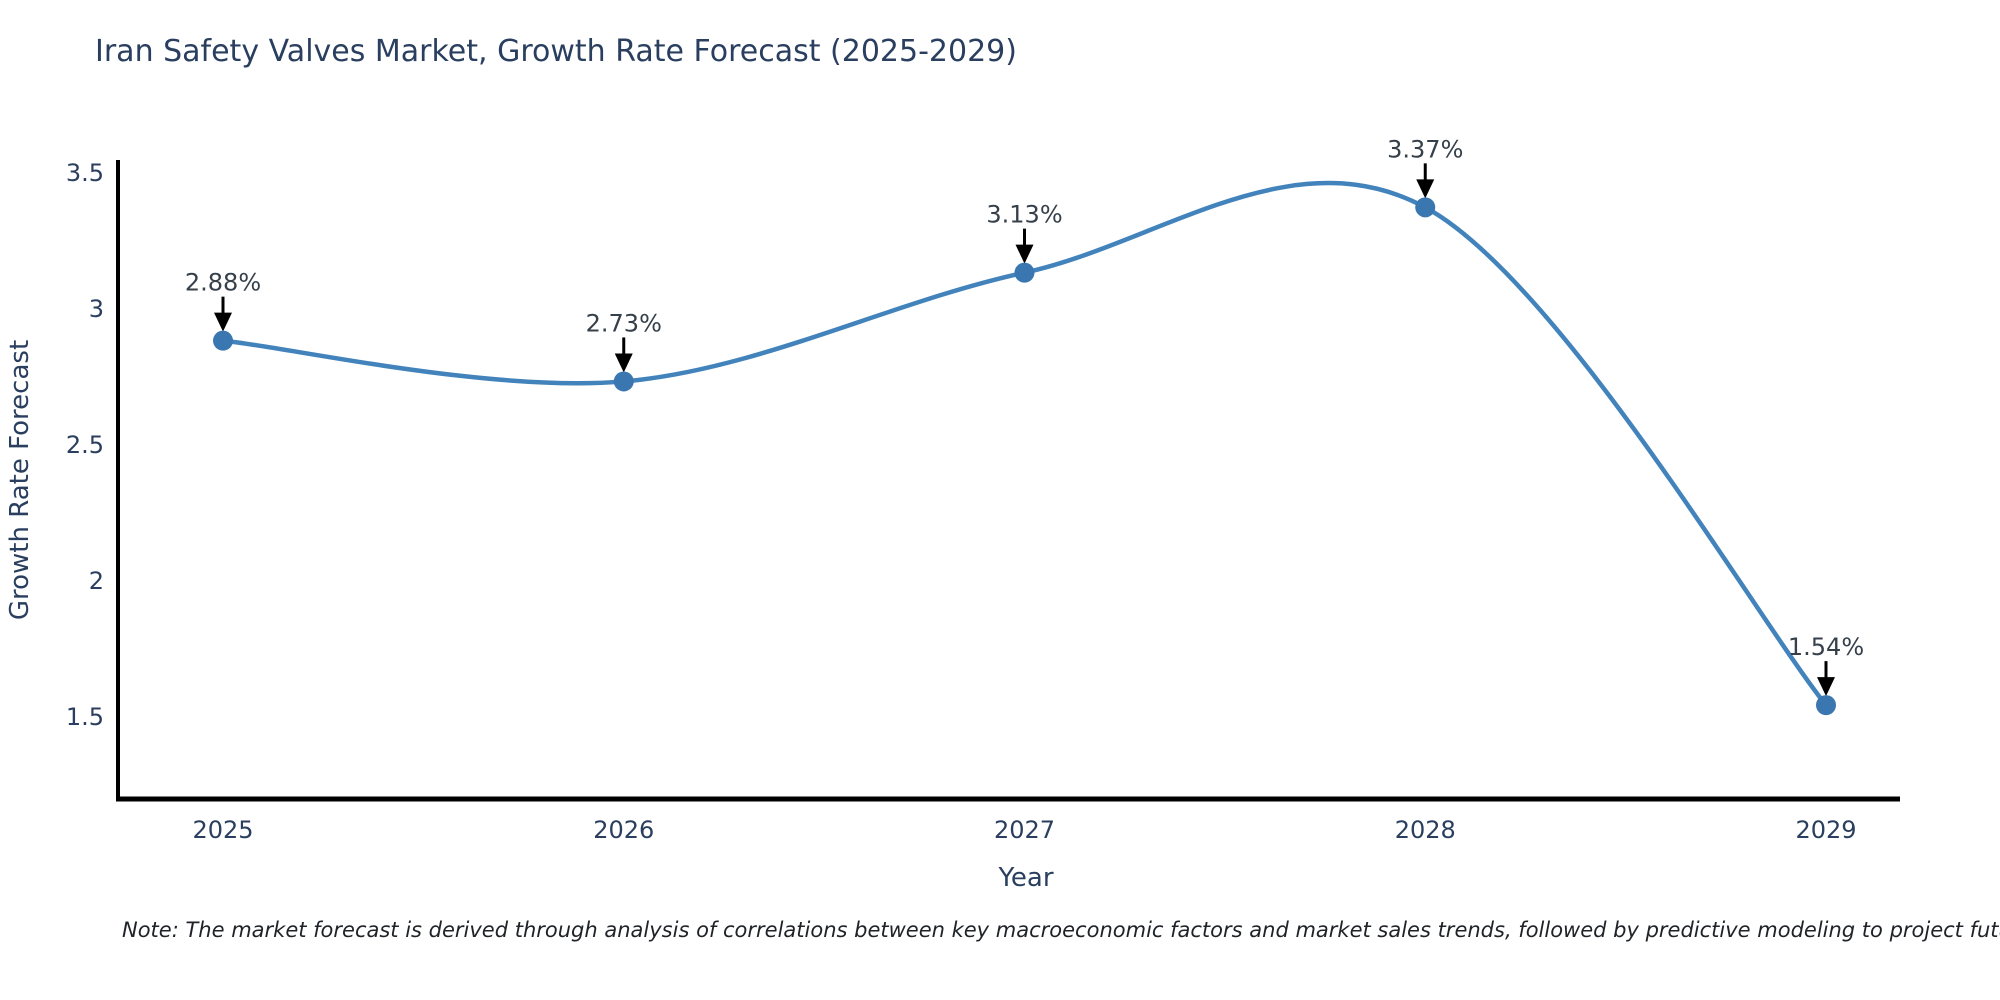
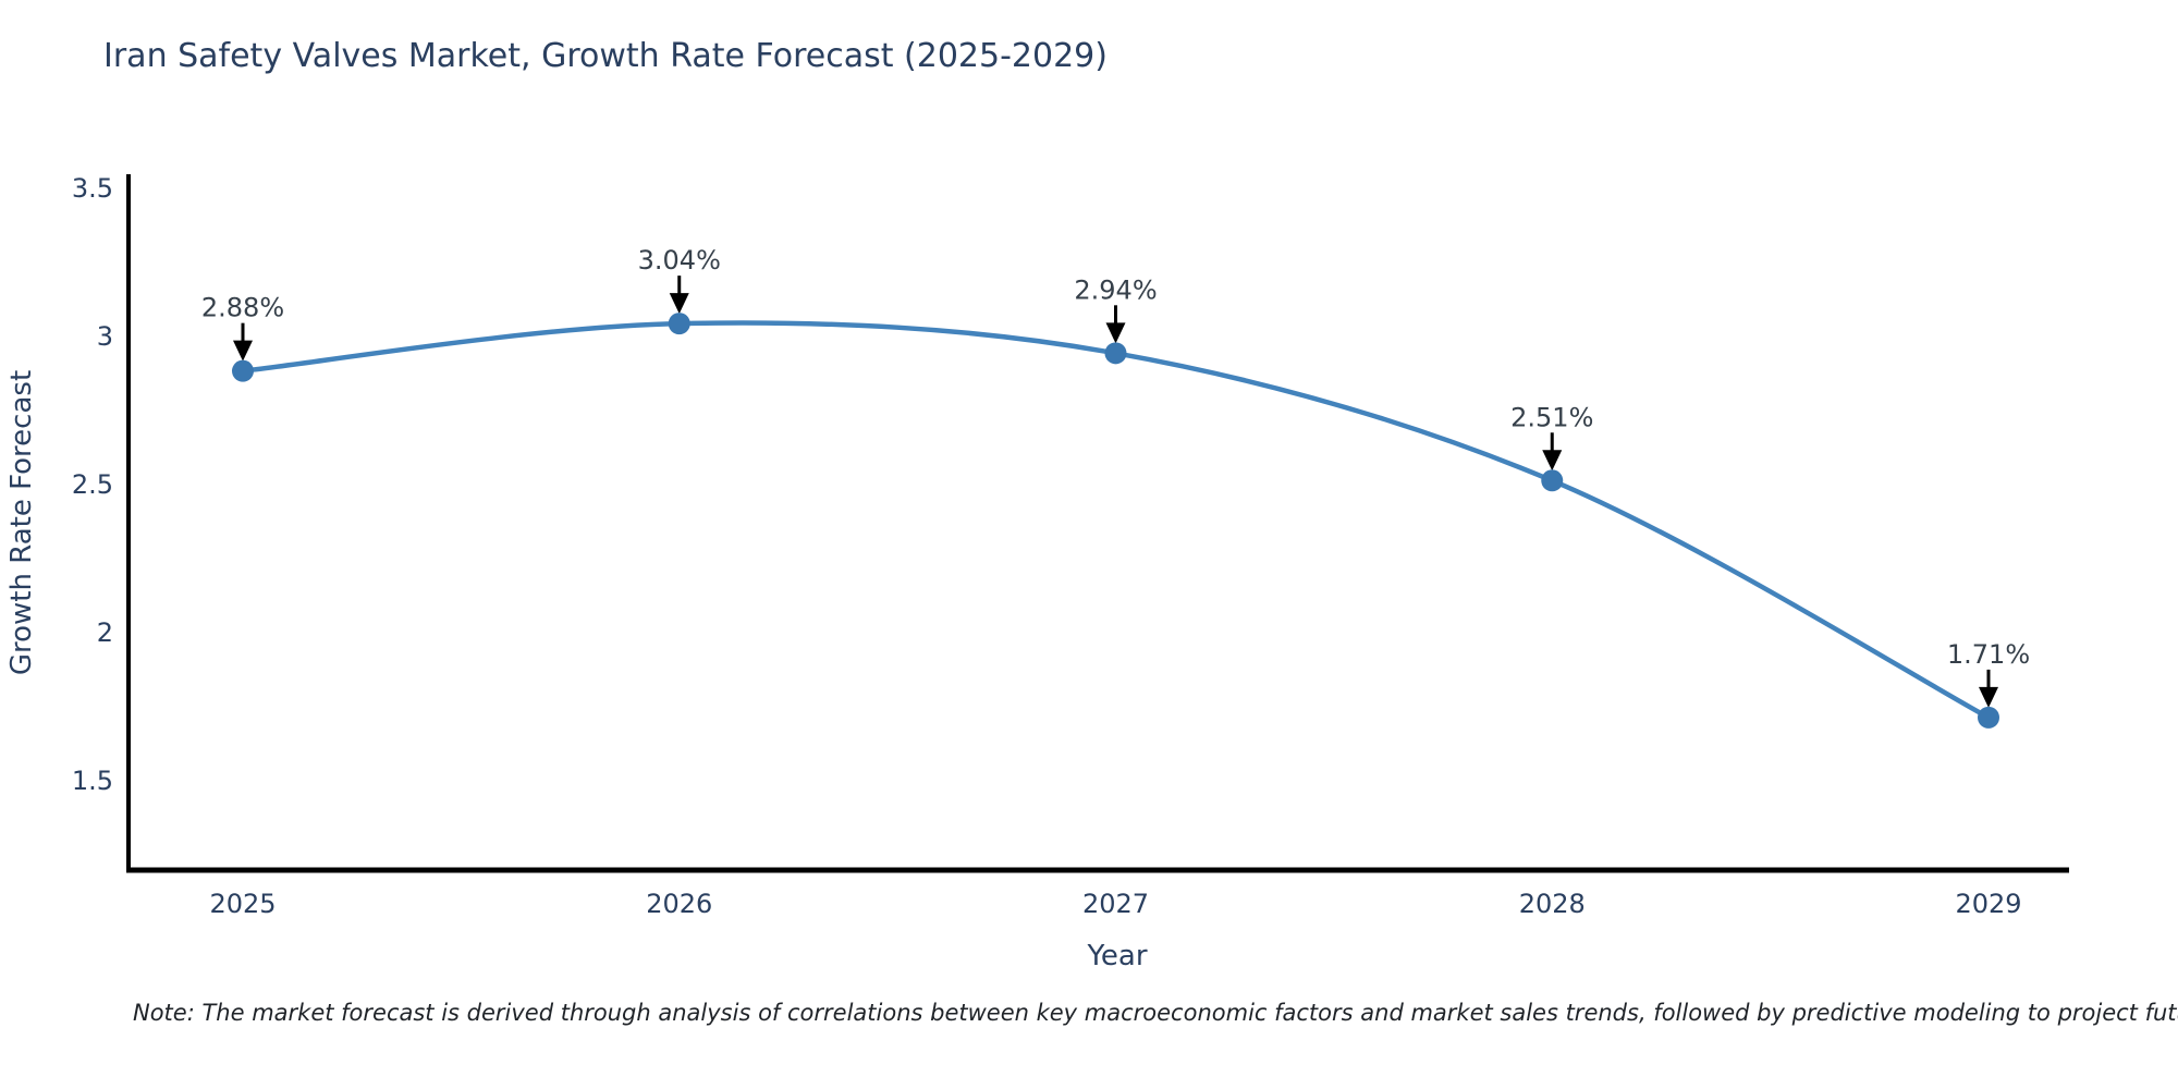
2026: 2.73% -> 3.04%
2027: 3.13% -> 2.94%
2028: 3.37% -> 2.51%
2029: 1.54% -> 1.71%
